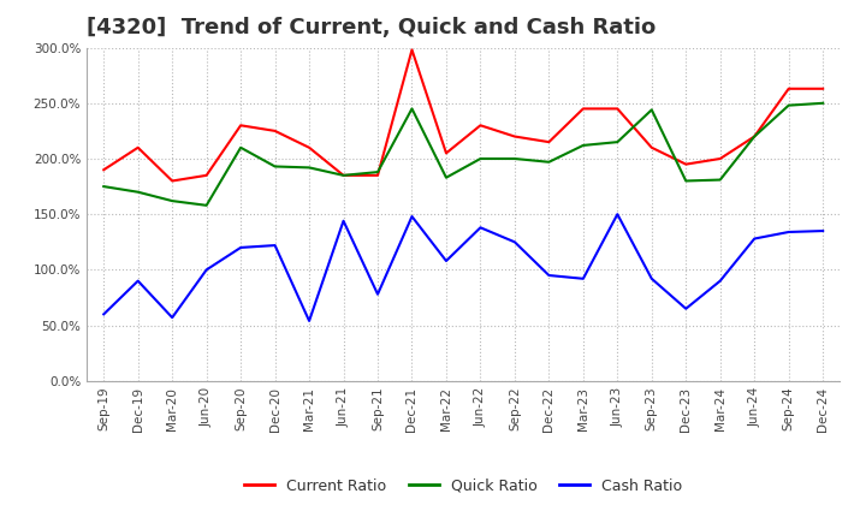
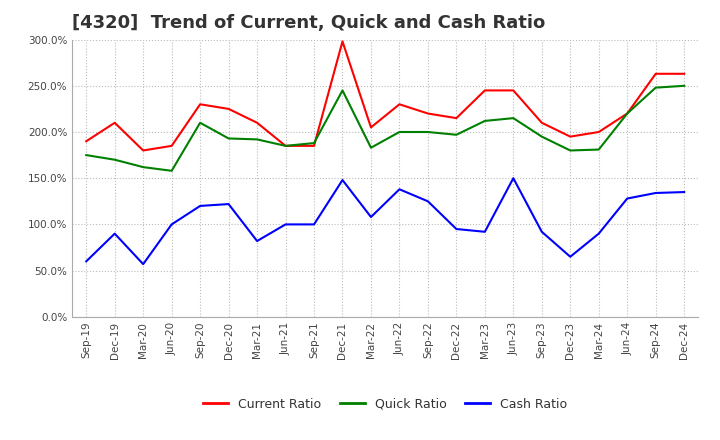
Cash Ratio/Mar-21: 54% -> 82%
Cash Ratio/Jun-21: 144% -> 100%
Cash Ratio/Sep-21: 78% -> 100%
Quick Ratio/Sep-23: 244% -> 195%
